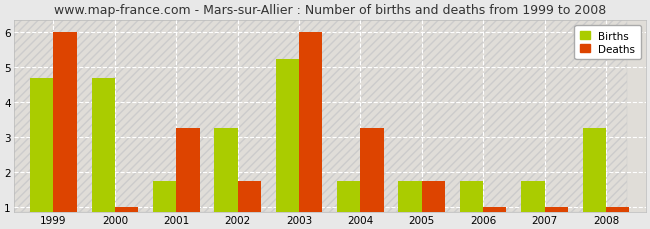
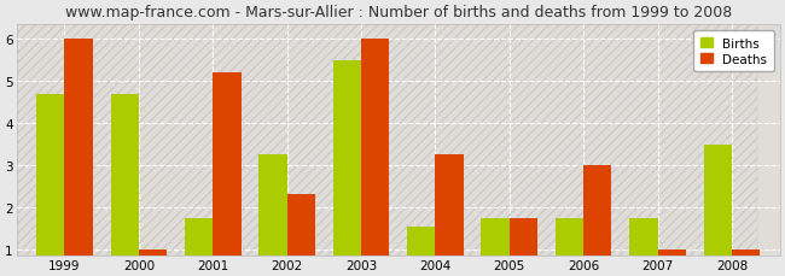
Deaths/2001: 3.25 -> 5.20
Deaths/2002: 1.75 -> 2.30
Births/2003: 5.25 -> 5.50
Births/2004: 1.75 -> 1.55
Deaths/2006: 1.00 -> 3.00
Births/2008: 3.25 -> 3.50
